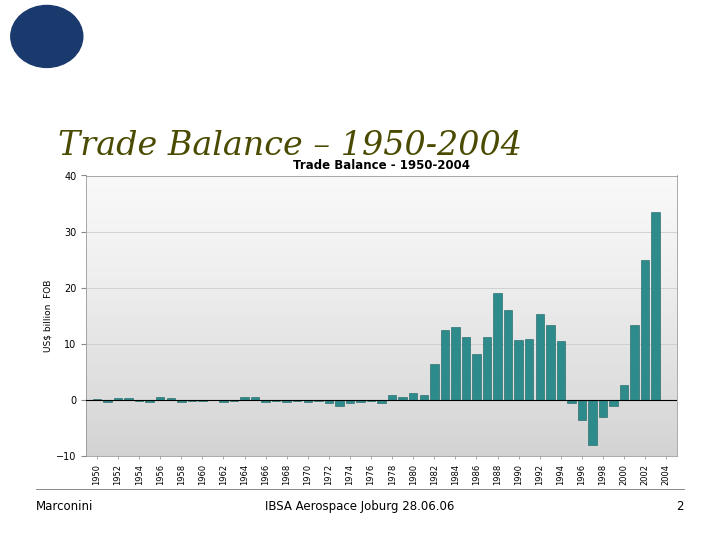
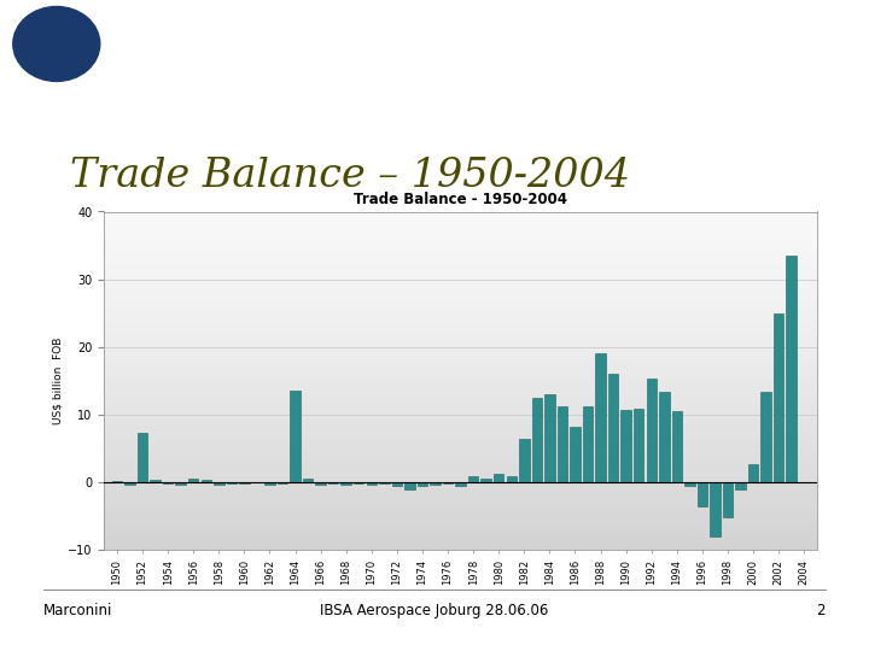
1952: 0.4 -> 7.4
1964: 0.5 -> 13.6
1998: -3.0 -> -5.2
